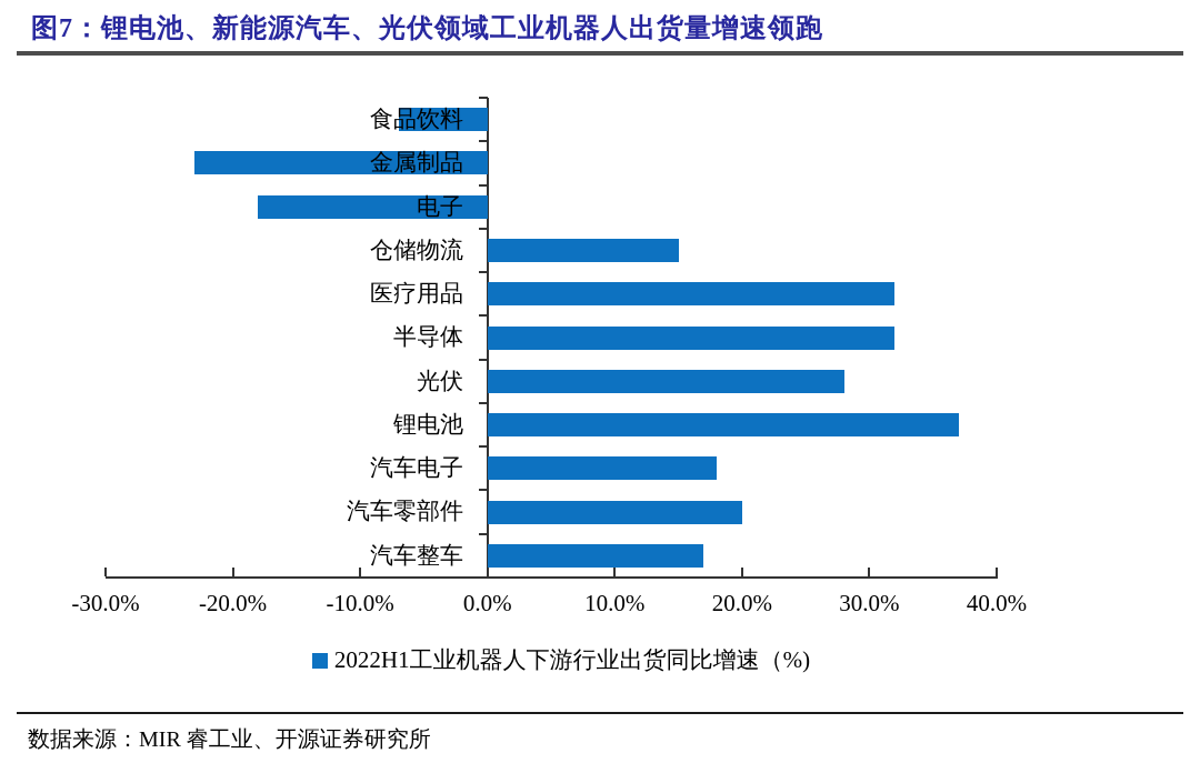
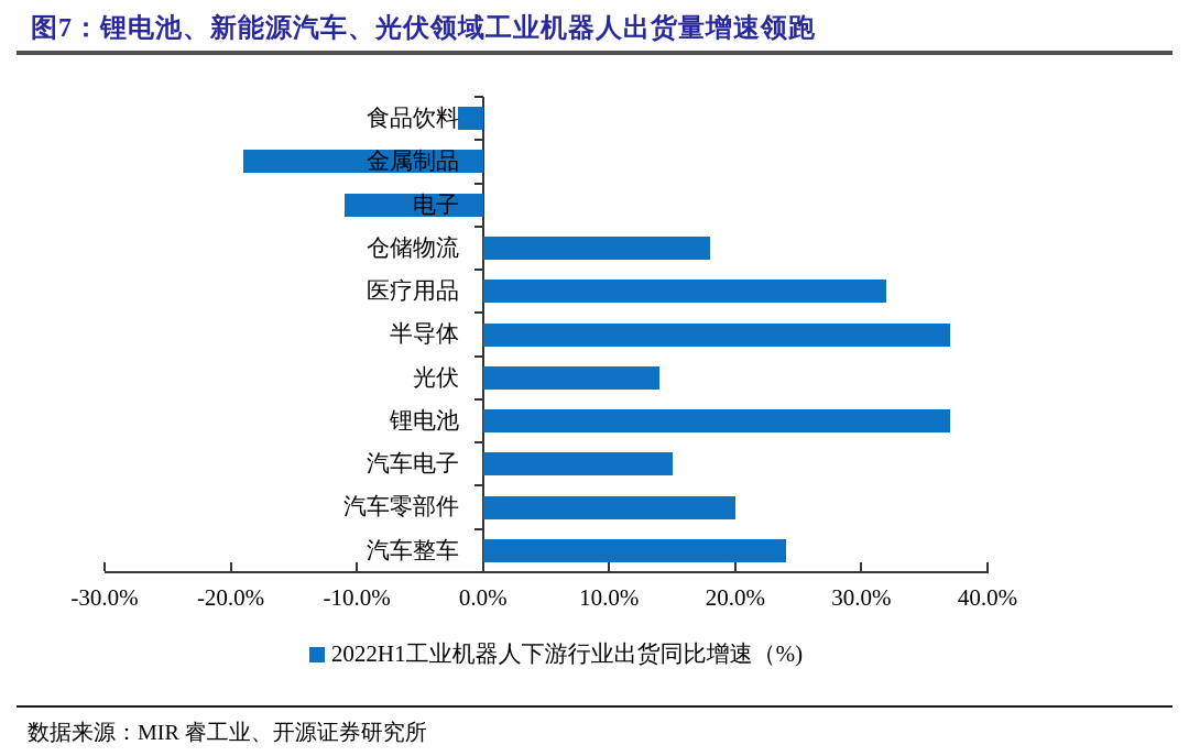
食品饮料: -7% -> -2%
金属制品: -23% -> -19%
电子: -18% -> -11%
仓储物流: 15% -> 18%
半导体: 32% -> 37%
光伏: 28% -> 14%
汽车电子: 18% -> 15%
汽车整车: 17% -> 24%
